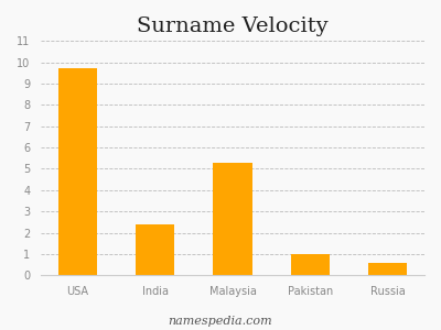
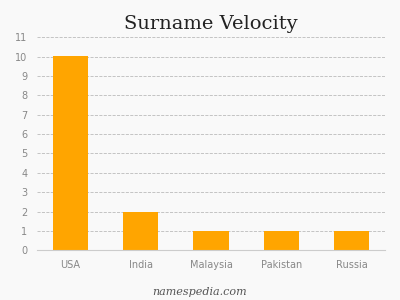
USA: 9.7 -> 10.1
India: 2.4 -> 2.0
Malaysia: 5.3 -> 1.0
Russia: 0.6 -> 1.0
